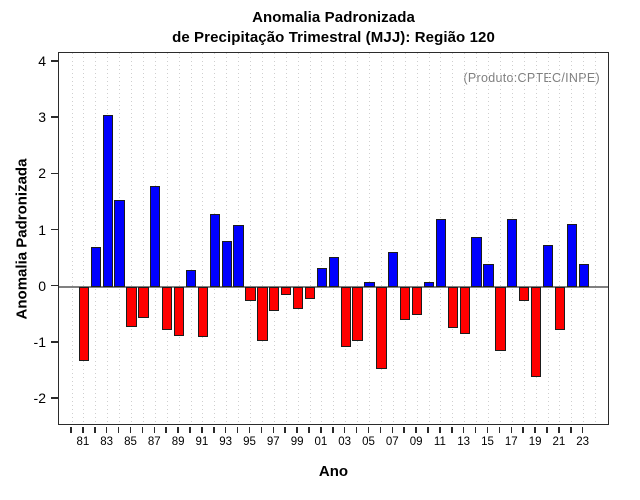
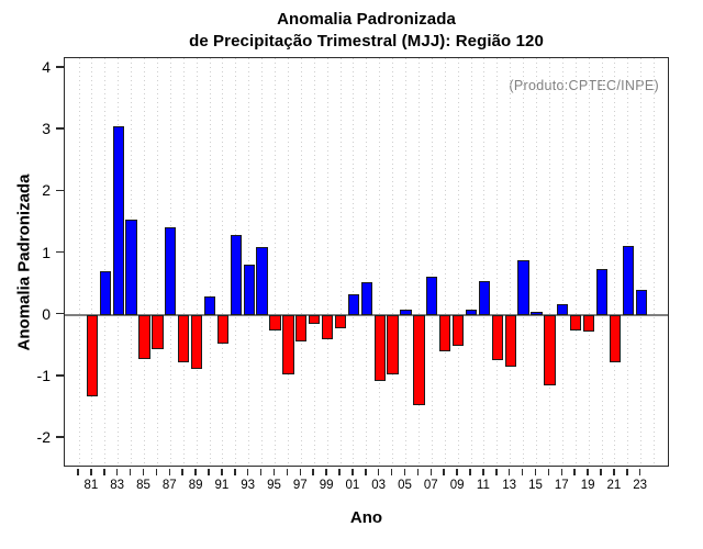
87: 1.8 -> 1.4
91: -0.9 -> -0.5
11: 1.2 -> 0.5
15: 0.4 -> 0.1
17: 1.2 -> 0.2
19: -1.6 -> -0.3
